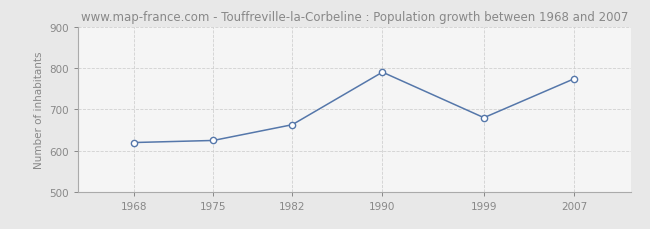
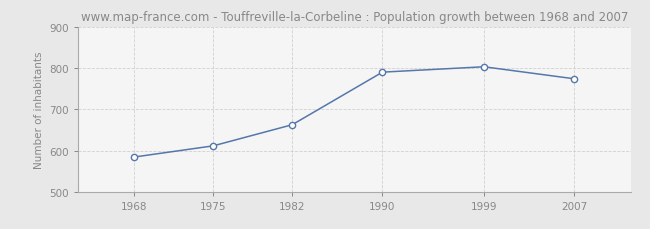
1968: 620 -> 585
1975: 625 -> 612
1999: 680 -> 803
